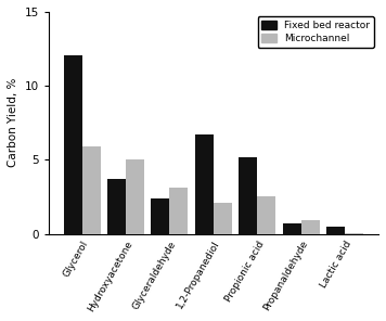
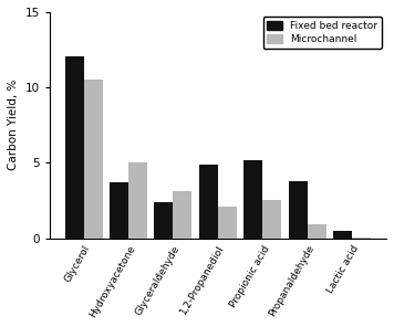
Microchannel/Glycerol: 5.9 -> 10.5
Fixed bed reactor/1,2-Propanediol: 6.7 -> 4.9
Fixed bed reactor/Propanaldehyde: 0.7 -> 3.8
